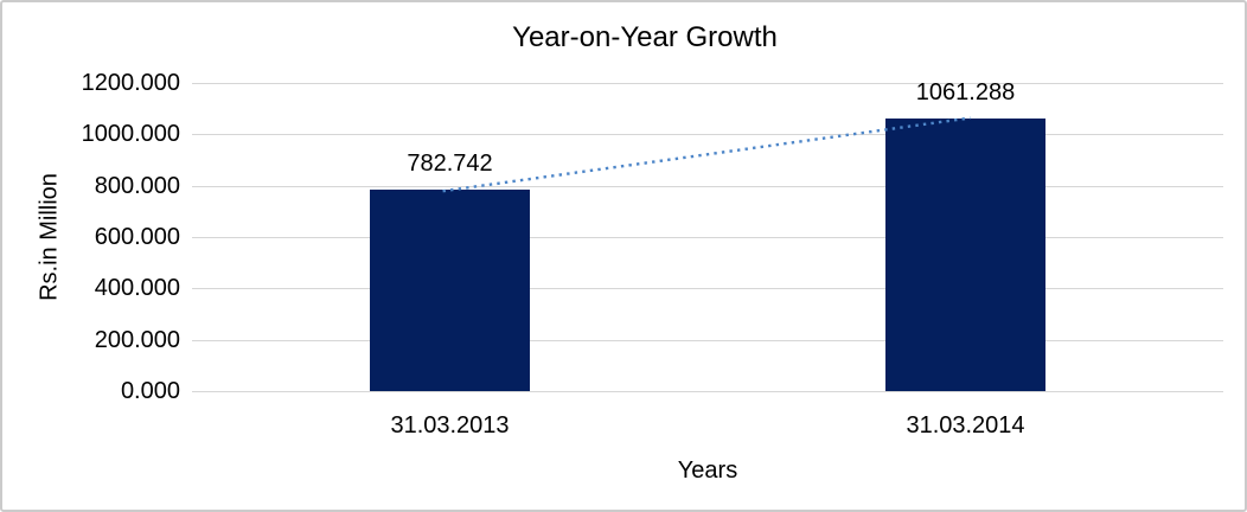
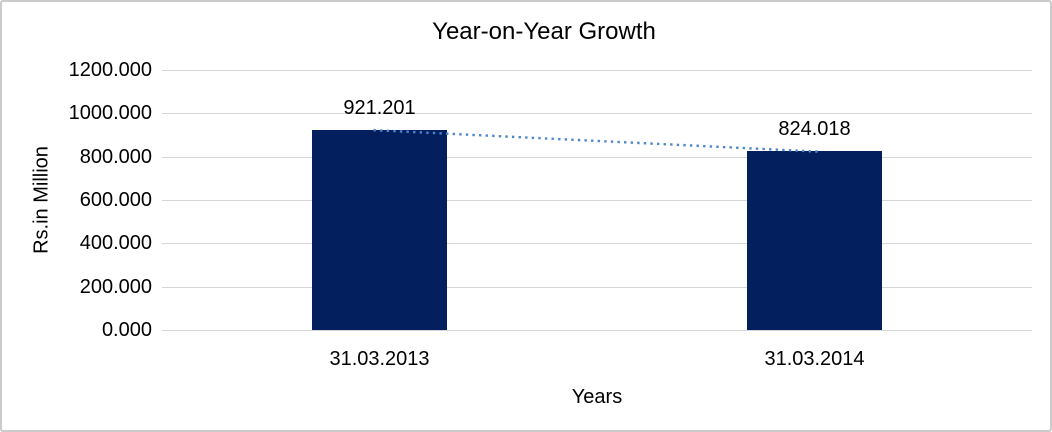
31.03.2013: 782.742 -> 921.201
31.03.2014: 1061.288 -> 824.018
